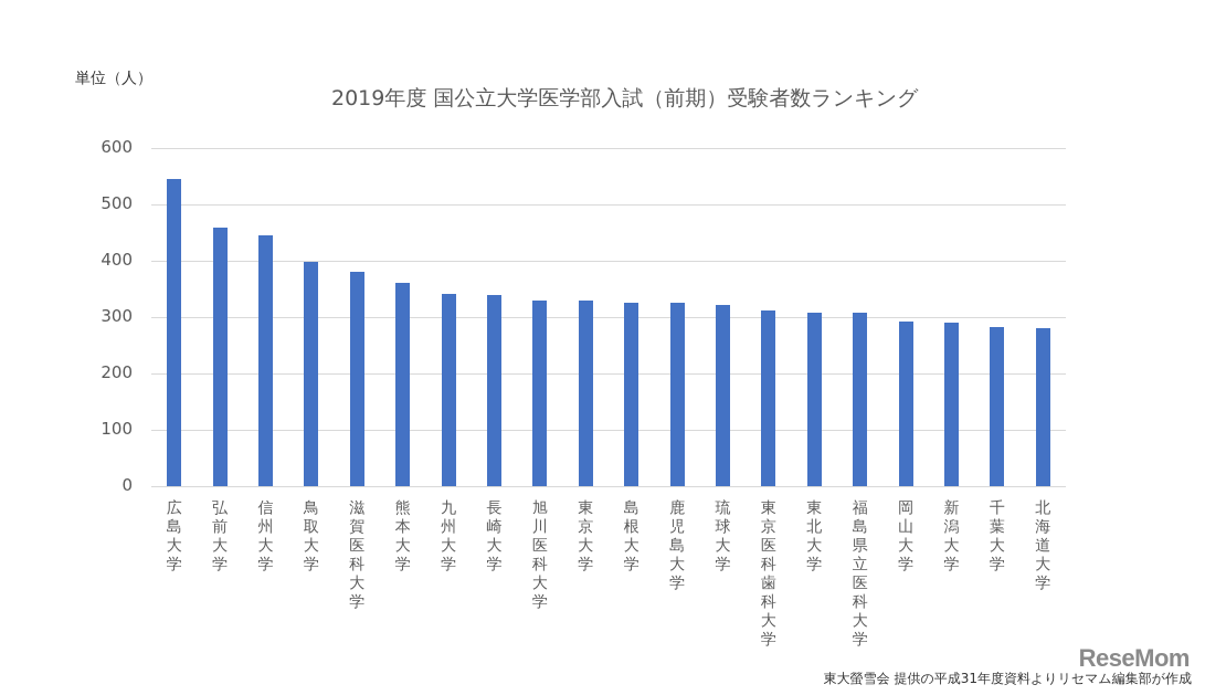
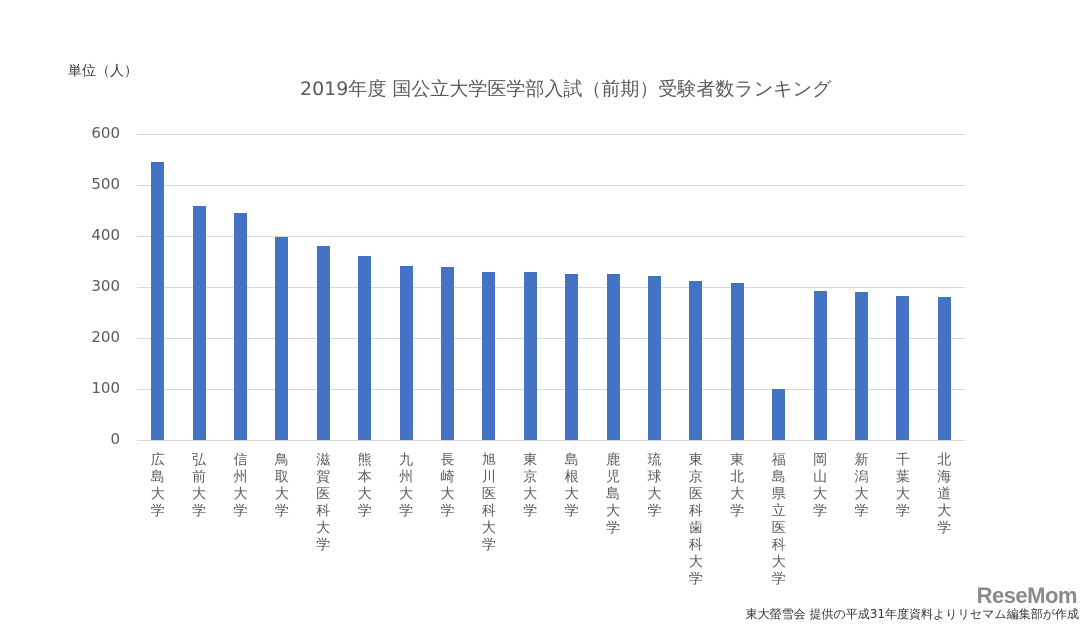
福島県立医科大学: 310 -> 100
